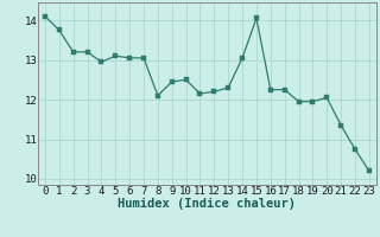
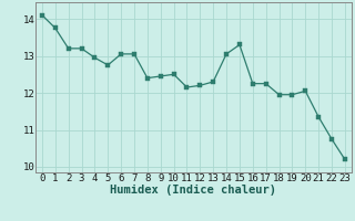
5: 13.10 -> 12.75
8: 12.10 -> 12.40
15: 14.05 -> 13.30
